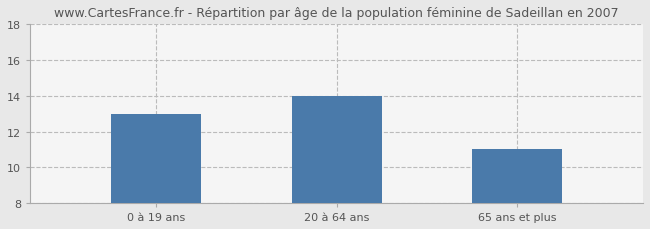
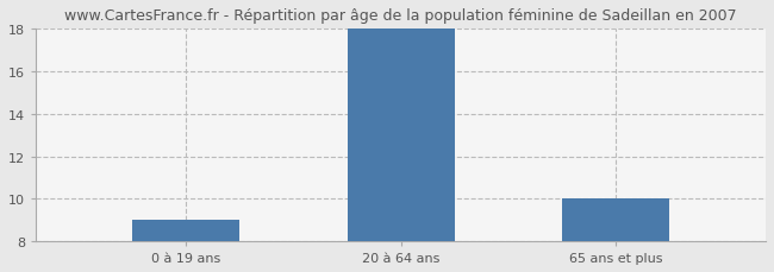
0 à 19 ans: 13 -> 9
20 à 64 ans: 14 -> 18
65 ans et plus: 11 -> 10
